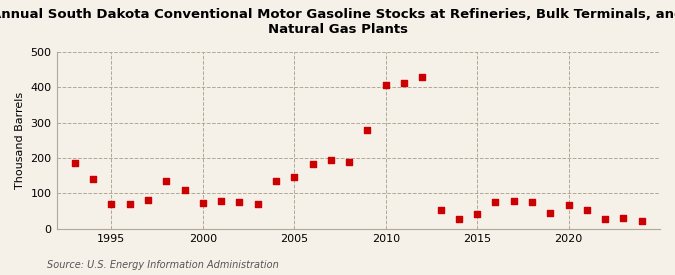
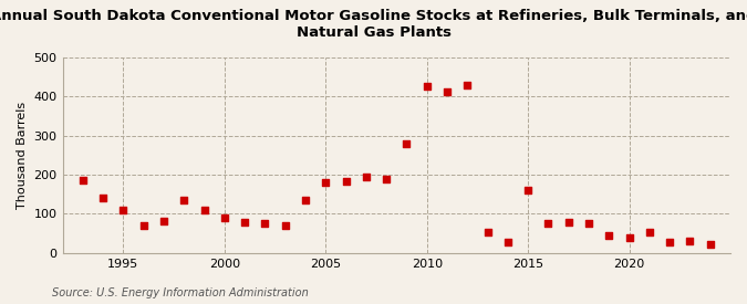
1995: 70 -> 110
2000: 73 -> 90
2005: 147 -> 180
2010: 407 -> 425
2015: 42 -> 160
2020: 66 -> 40
